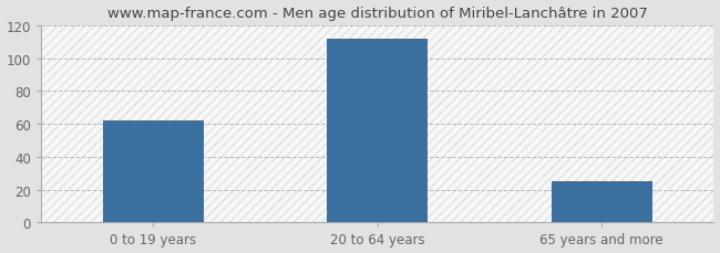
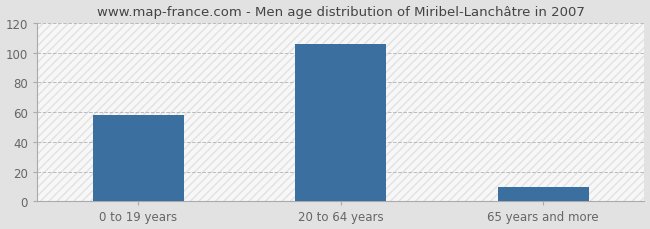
0 to 19 years: 62 -> 58
20 to 64 years: 112 -> 106
65 years and more: 25 -> 10
